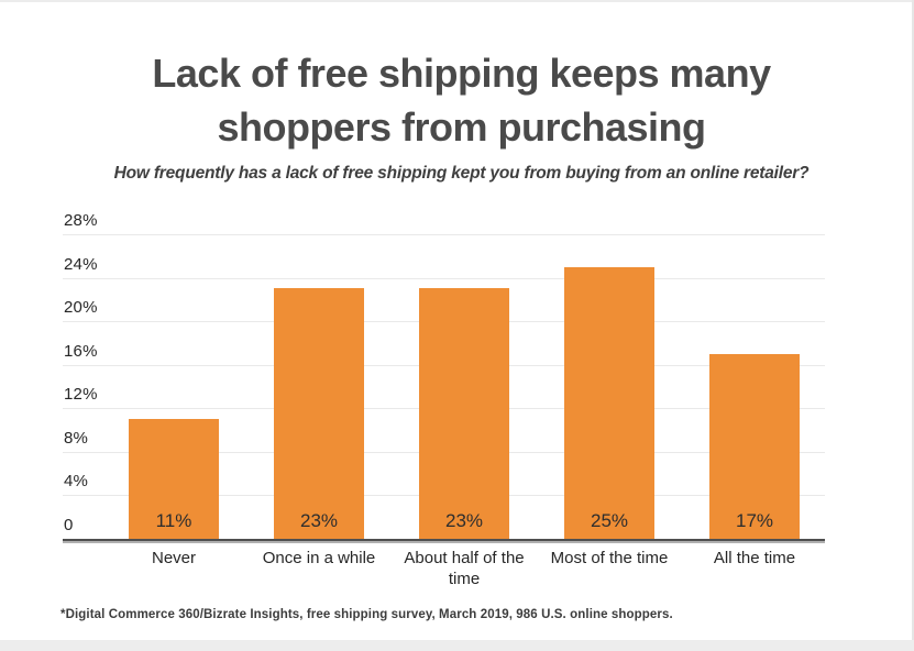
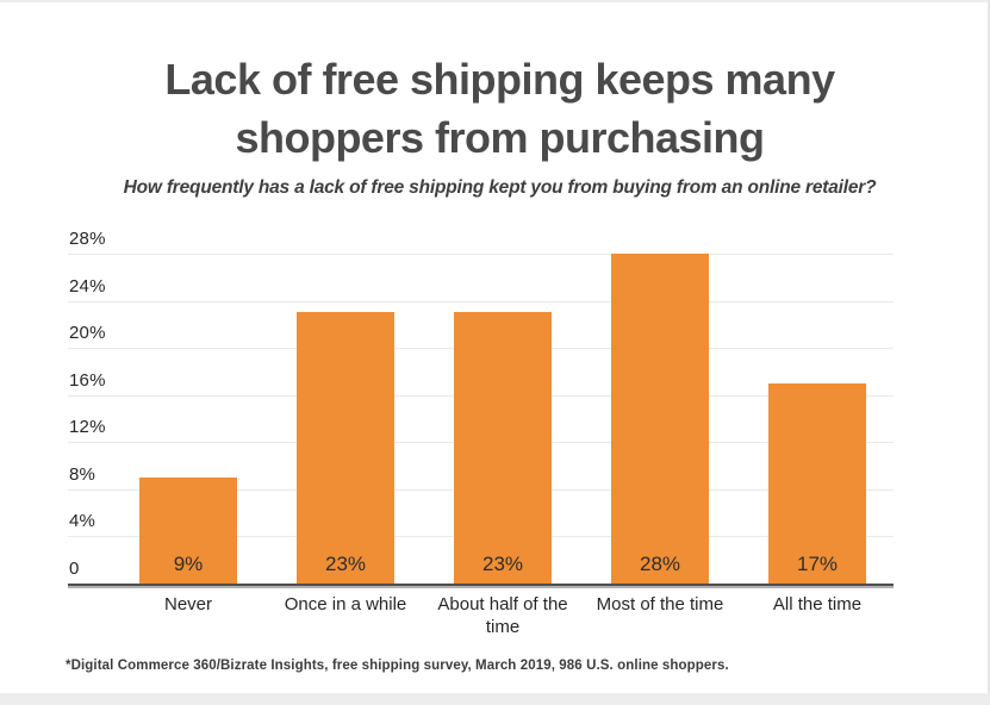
Never: 11% -> 9%
Most of the time: 25% -> 28%
